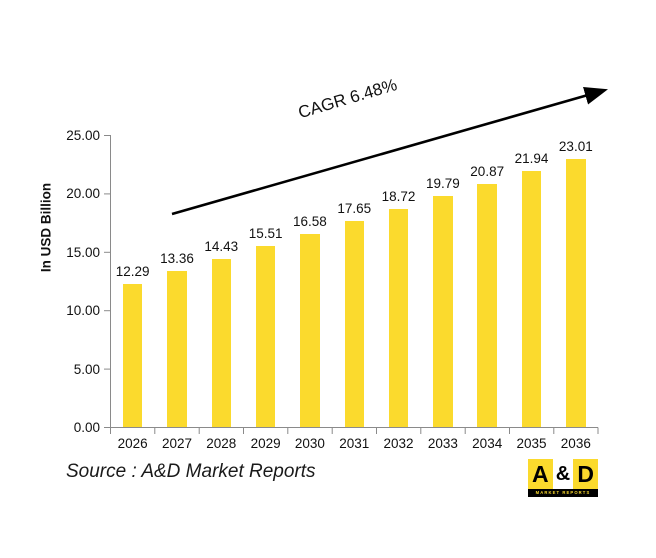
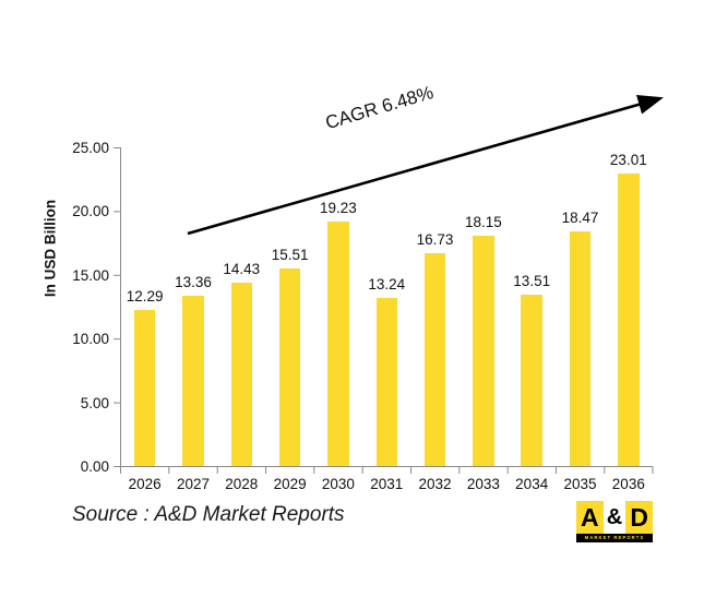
2030: 16.58 -> 19.23
2031: 17.65 -> 13.24
2032: 18.72 -> 16.73
2033: 19.79 -> 18.15
2034: 20.87 -> 13.51
2035: 21.94 -> 18.47
